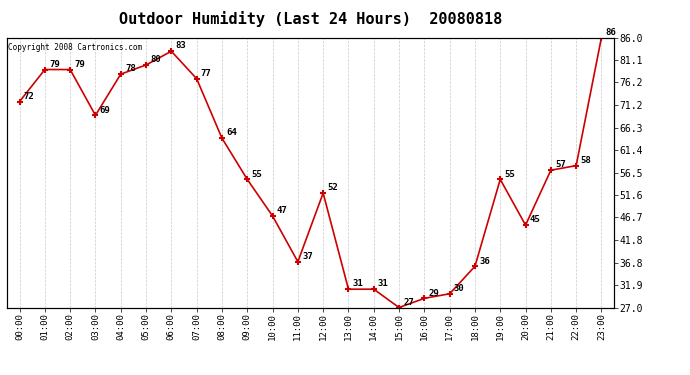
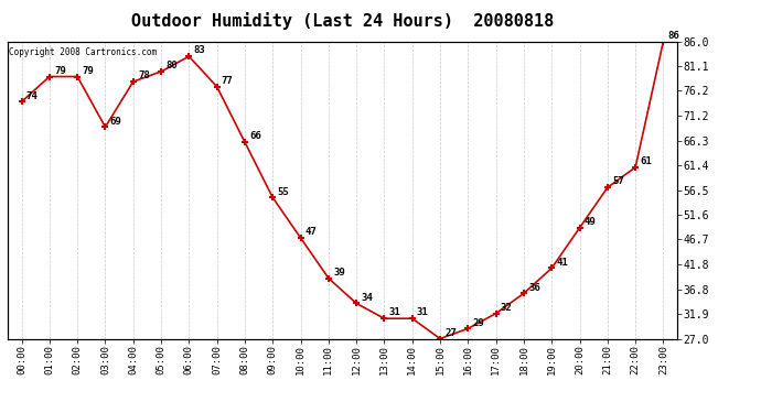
00:00: 72 -> 74
08:00: 64 -> 66
11:00: 37 -> 39
12:00: 52 -> 34
17:00: 30 -> 32
19:00: 55 -> 41
20:00: 45 -> 49
22:00: 58 -> 61
